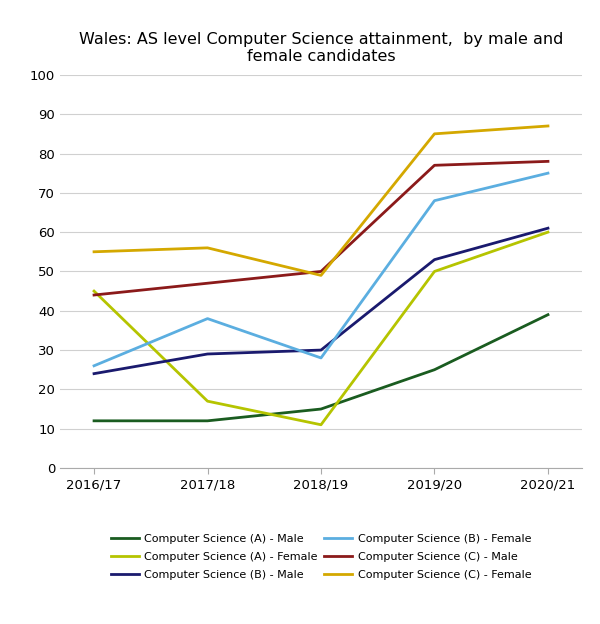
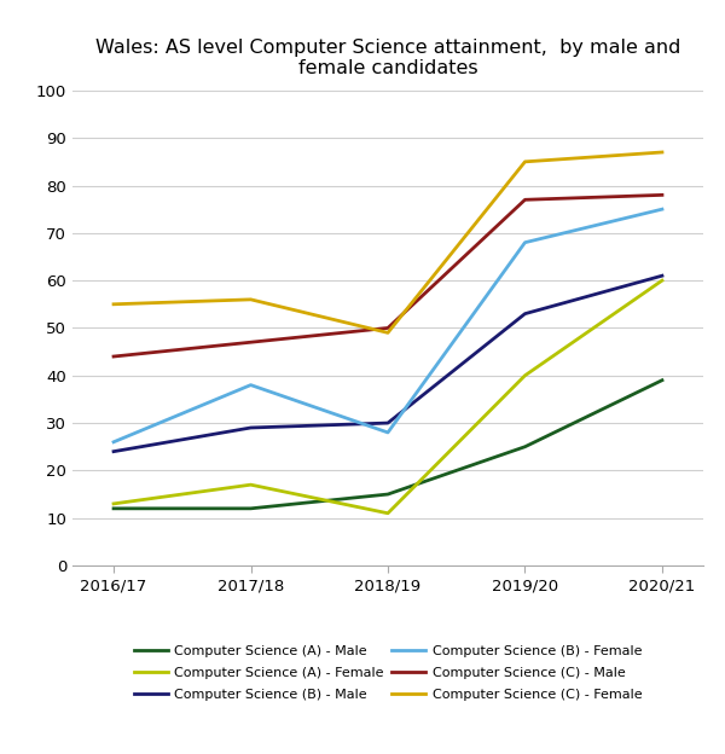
Computer Science (A) - Female/2016/17: 45 -> 13
Computer Science (A) - Female/2019/20: 50 -> 40
